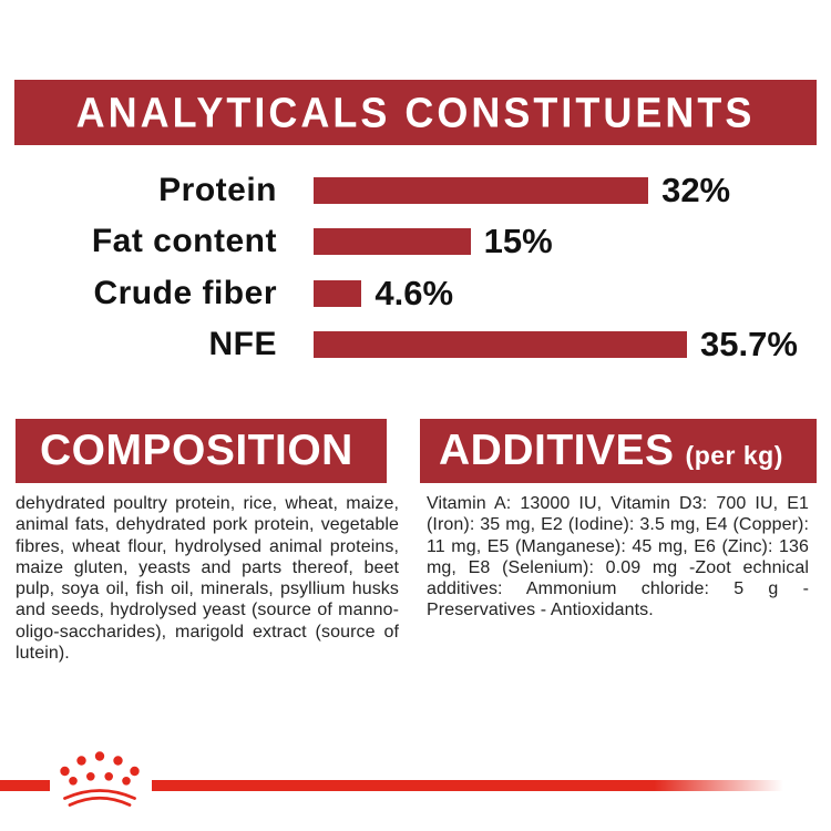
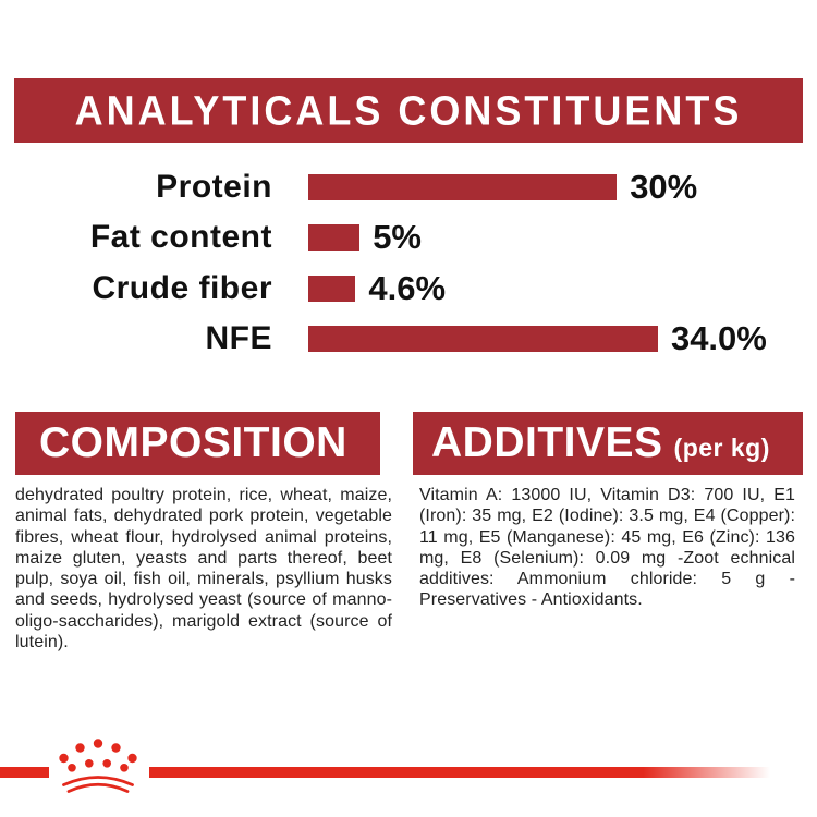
Protein: 32% -> 30%
Fat content: 15% -> 5%
NFE: 35.7% -> 34.0%
